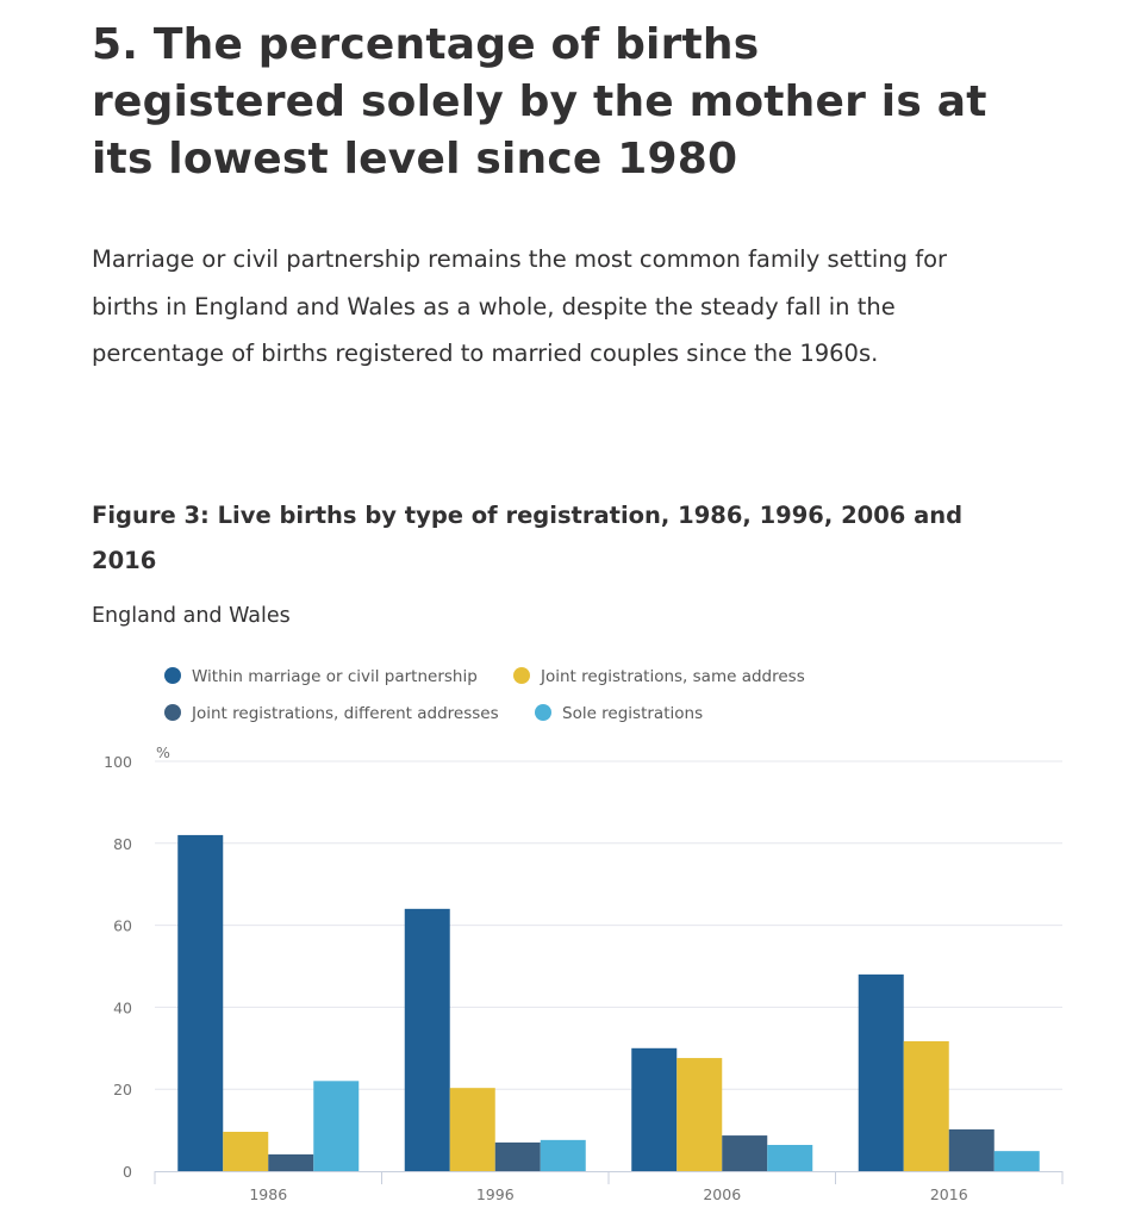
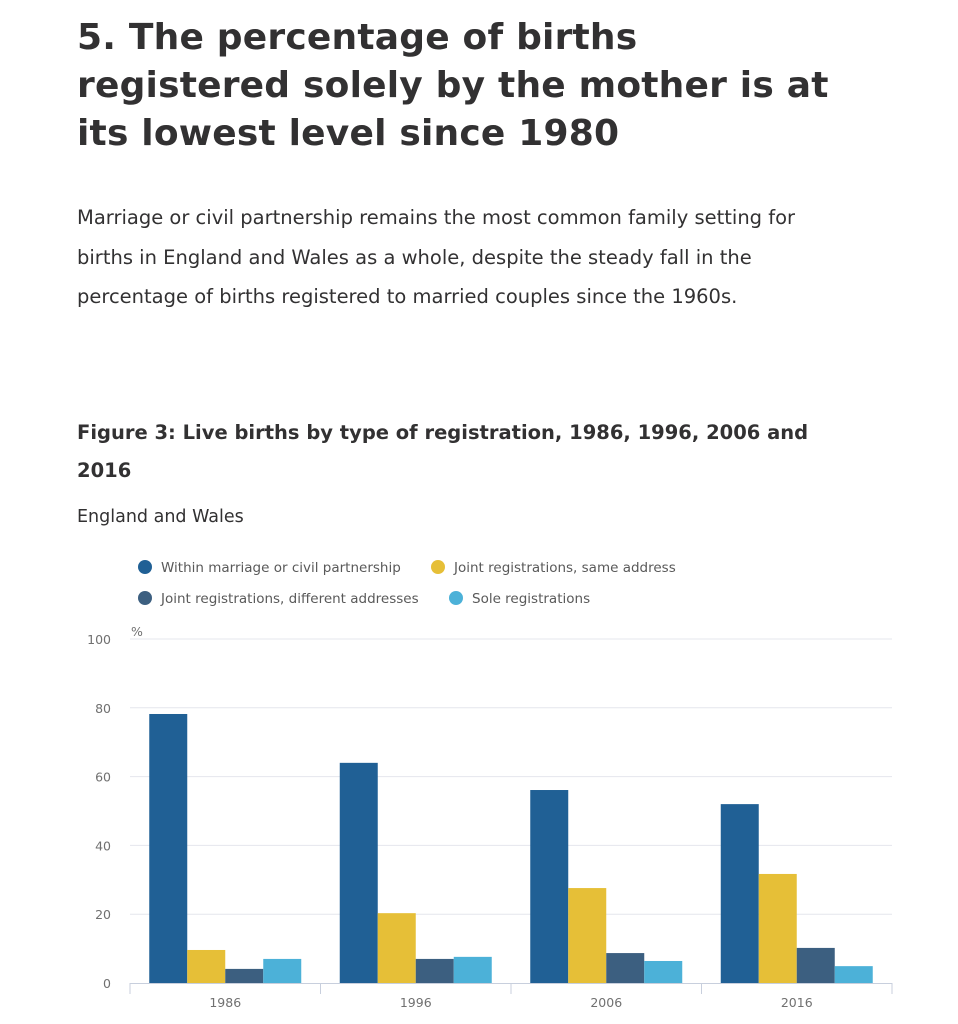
Within marriage or civil partnership/1986: 82 -> 78
Sole registrations/1986: 22 -> 7
Within marriage or civil partnership/2006: 30 -> 56
Within marriage or civil partnership/2016: 48 -> 52
